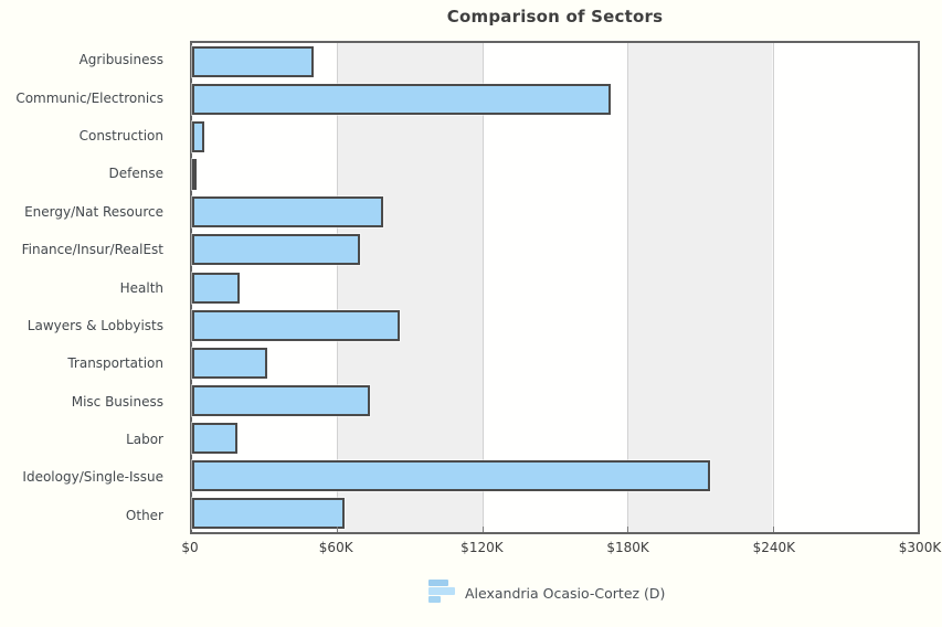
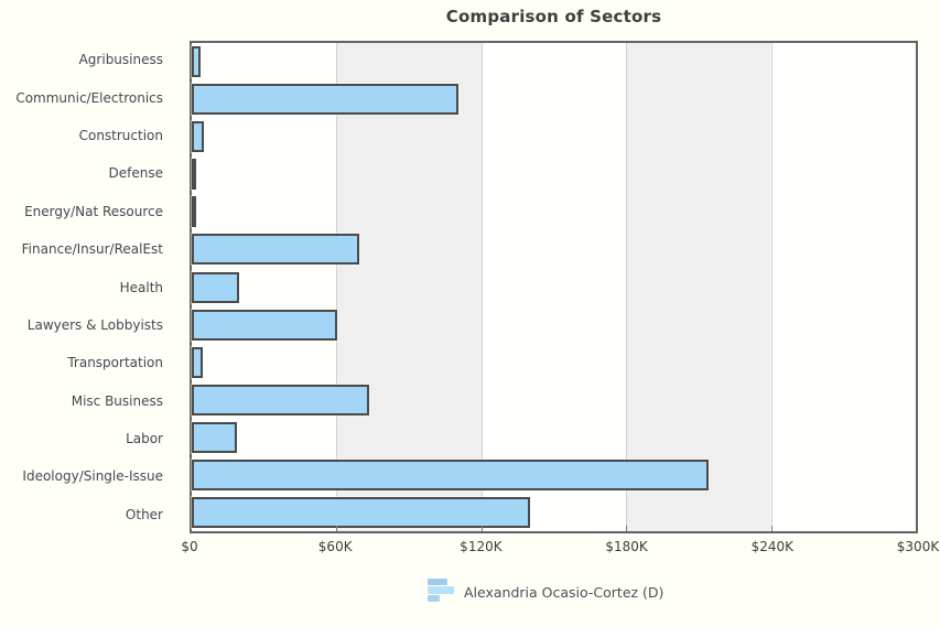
Agribusiness: $50K -> $4K
Communic/Electronics: $173K -> $110K
Energy/Nat Resource: $79K -> $2K
Lawyers & Lobbyists: $86K -> $60K
Transportation: $31K -> $5K
Other: $63K -> $140K
